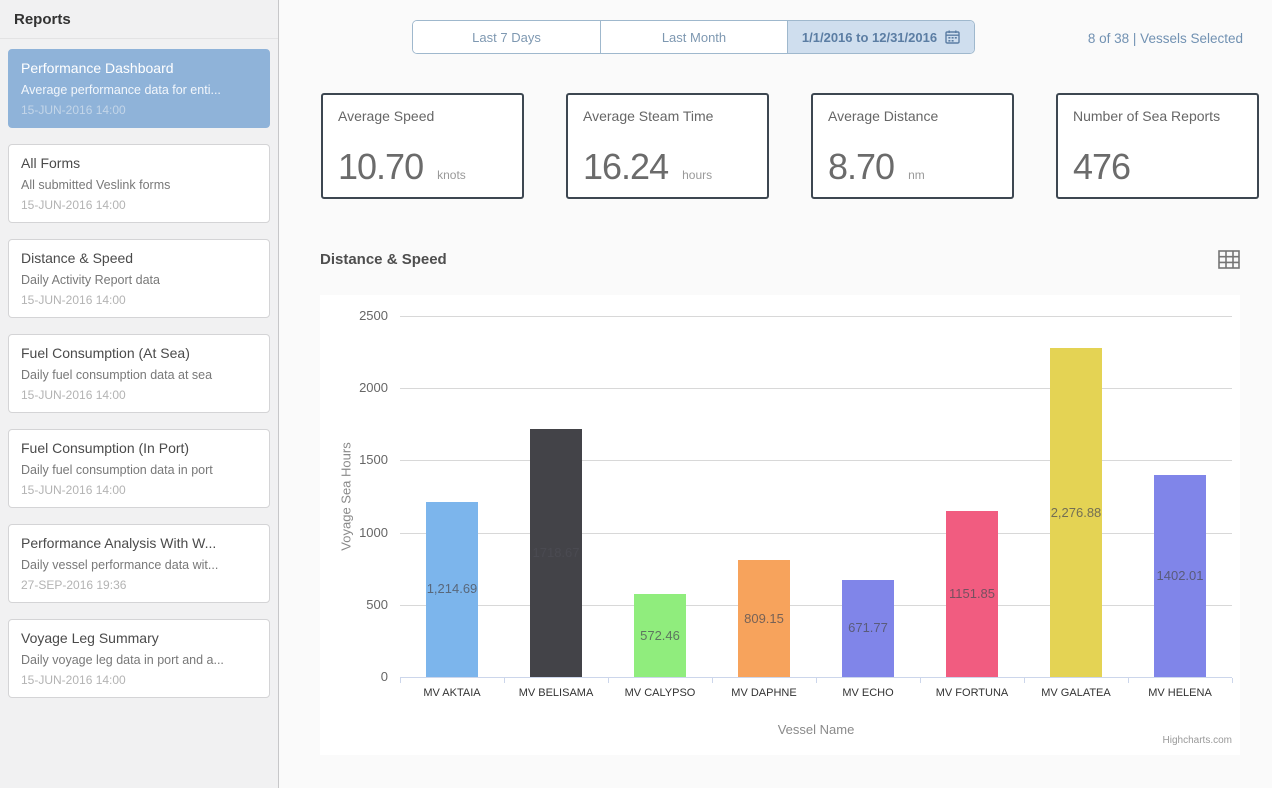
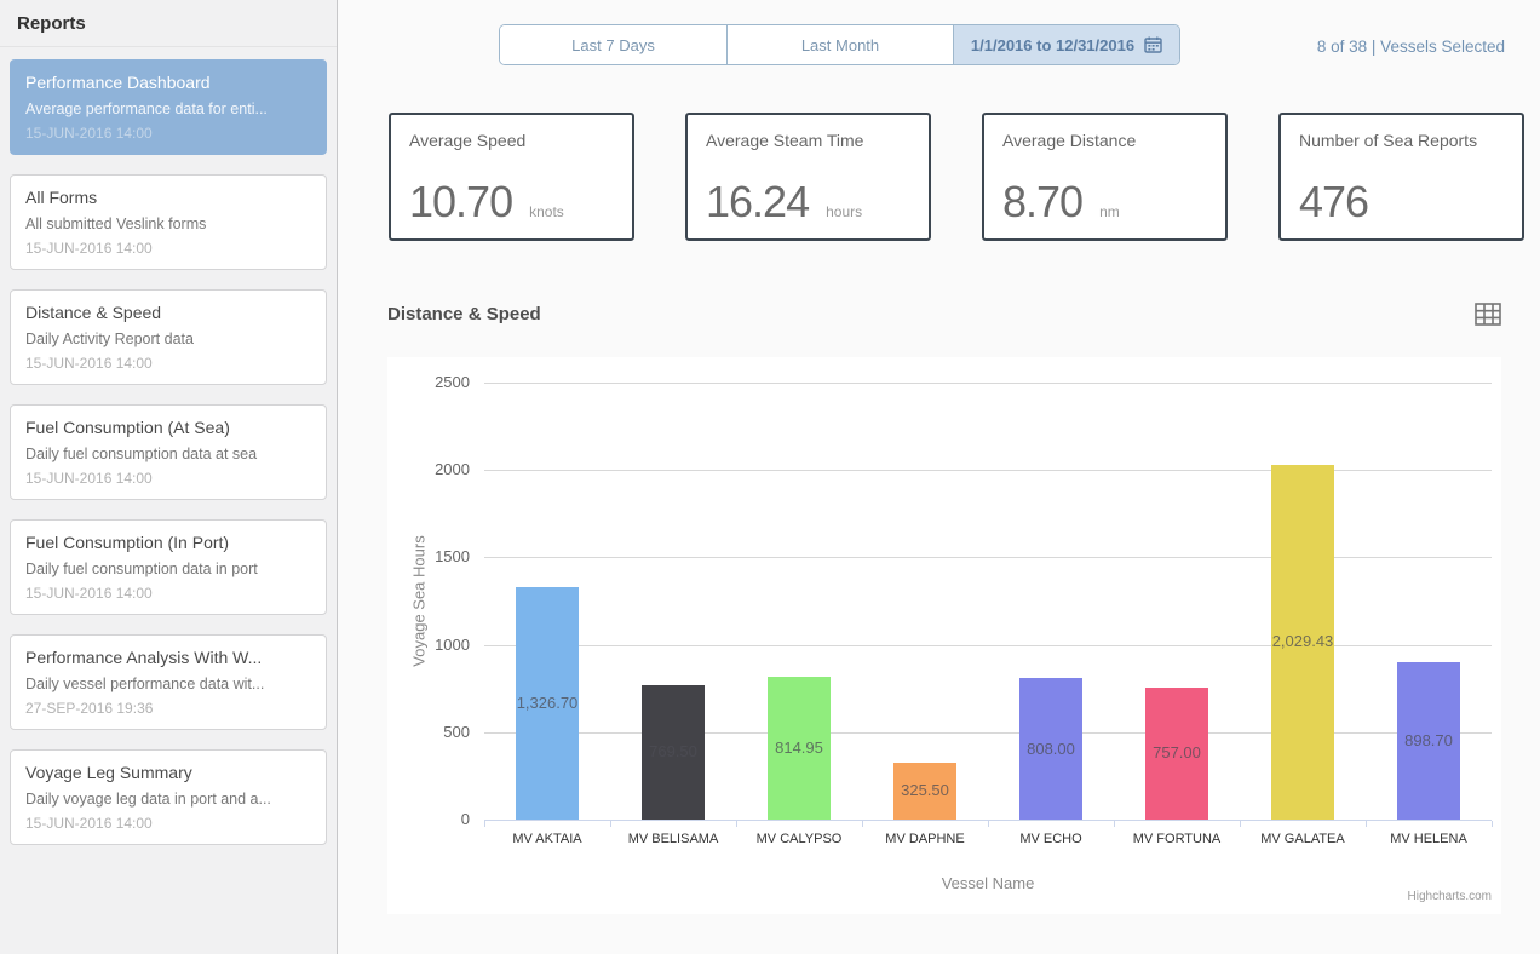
MV AKTAIA: 1,214.69 -> 1,326.70
MV BELISAMA: 1718.67 -> 769.50
MV CALYPSO: 572.46 -> 814.95
MV DAPHNE: 809.15 -> 325.50
MV ECHO: 671.77 -> 808.00
MV FORTUNA: 1151.85 -> 757.00
MV GALATEA: 2,276.88 -> 2,029.43
MV HELENA: 1402.01 -> 898.70
